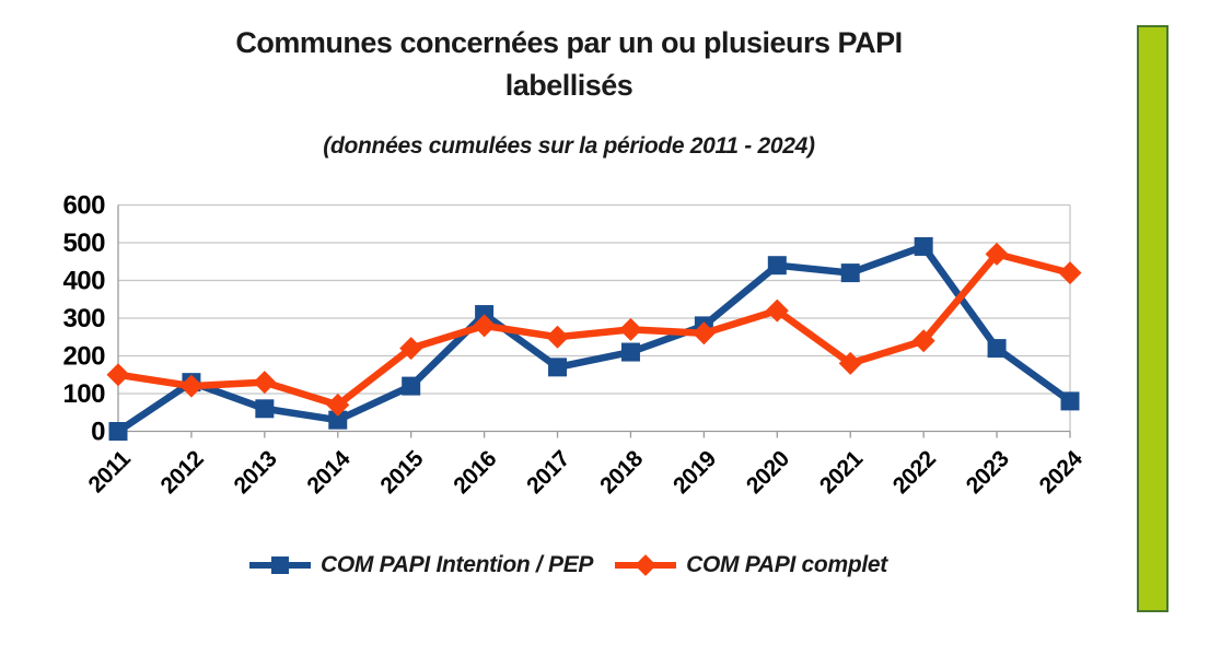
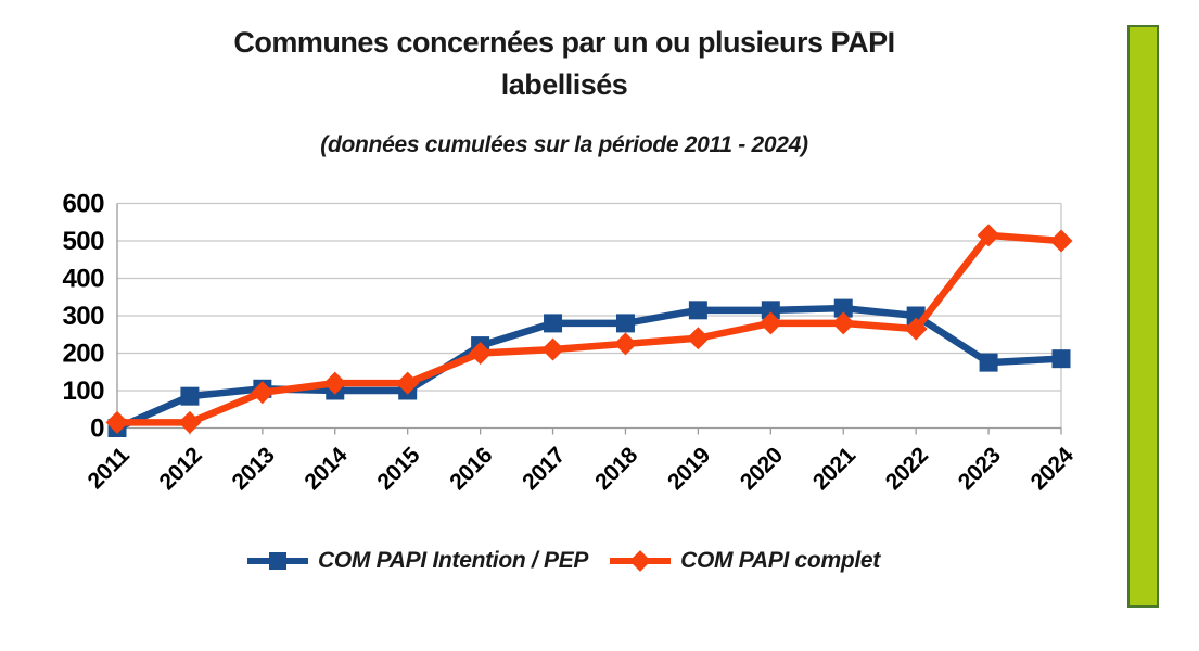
COM PAPI complet/2011: 150 -> 20
COM PAPI Intention / PEP/2012: 130 -> 80
COM PAPI complet/2012: 120 -> 20
COM PAPI Intention / PEP/2013: 60 -> 100
COM PAPI complet/2013: 130 -> 100
COM PAPI Intention / PEP/2014: 30 -> 100
COM PAPI complet/2014: 70 -> 120
COM PAPI Intention / PEP/2015: 120 -> 100
COM PAPI complet/2015: 220 -> 120
COM PAPI Intention / PEP/2016: 310 -> 220
COM PAPI complet/2016: 280 -> 200
COM PAPI Intention / PEP/2017: 170 -> 280
COM PAPI complet/2017: 250 -> 210
COM PAPI Intention / PEP/2018: 210 -> 280
COM PAPI complet/2018: 270 -> 220
COM PAPI Intention / PEP/2019: 280 -> 320
COM PAPI complet/2019: 260 -> 240
COM PAPI Intention / PEP/2020: 440 -> 320
COM PAPI complet/2020: 320 -> 280
COM PAPI Intention / PEP/2021: 420 -> 320
COM PAPI complet/2021: 180 -> 280
COM PAPI Intention / PEP/2022: 490 -> 300
COM PAPI complet/2022: 240 -> 260
COM PAPI Intention / PEP/2023: 220 -> 180
COM PAPI complet/2023: 470 -> 520
COM PAPI Intention / PEP/2024: 80 -> 180
COM PAPI complet/2024: 420 -> 500
